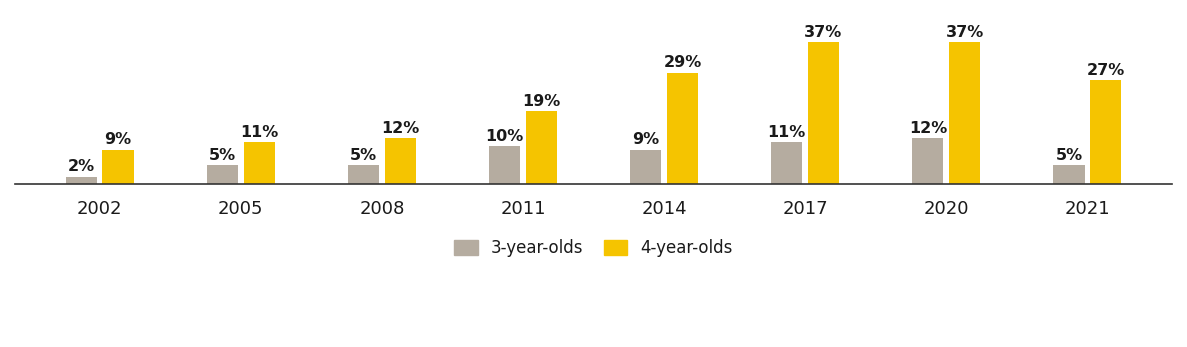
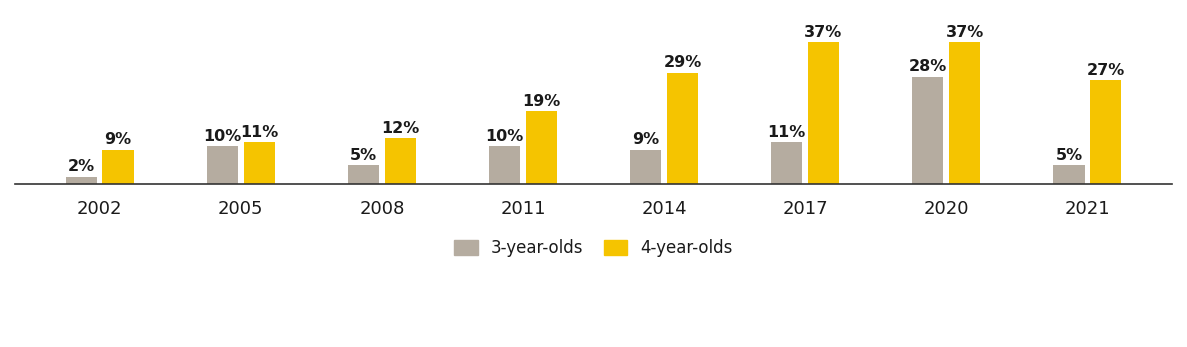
3-year-olds/2005: 5% -> 10%
3-year-olds/2020: 12% -> 28%
